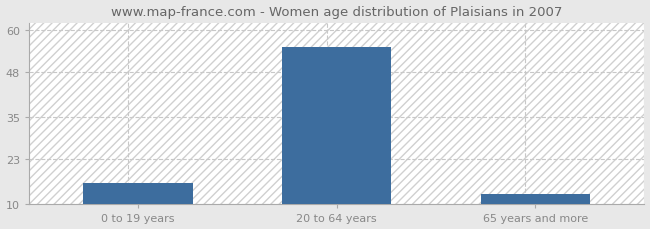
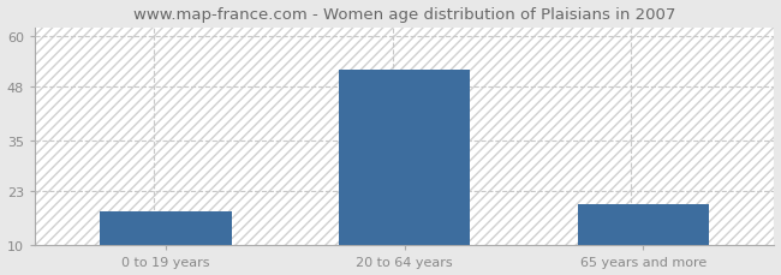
0 to 19 years: 16 -> 18
20 to 64 years: 55 -> 52
65 years and more: 13 -> 20
